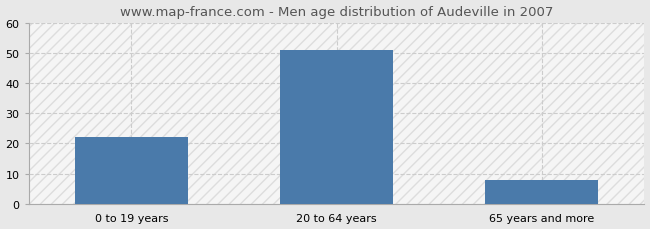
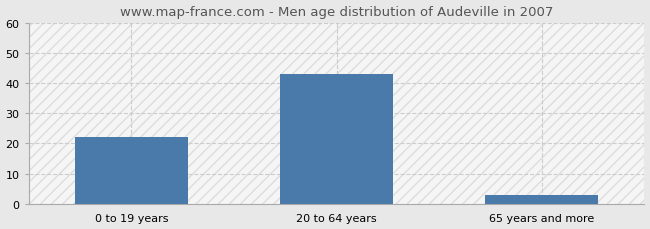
20 to 64 years: 51 -> 43
65 years and more: 8 -> 3
